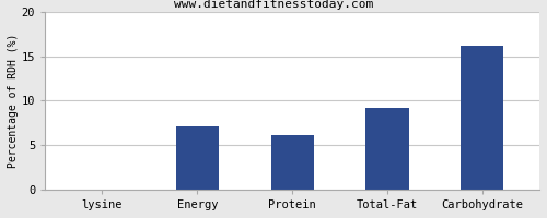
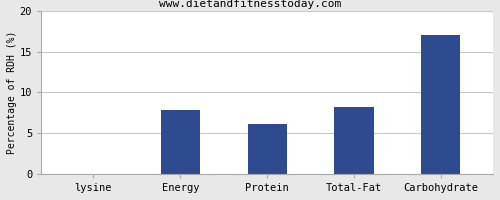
Energy: 7.1 -> 7.8
Total-Fat: 9.2 -> 8.2
Carbohydrate: 16.2 -> 17.0
